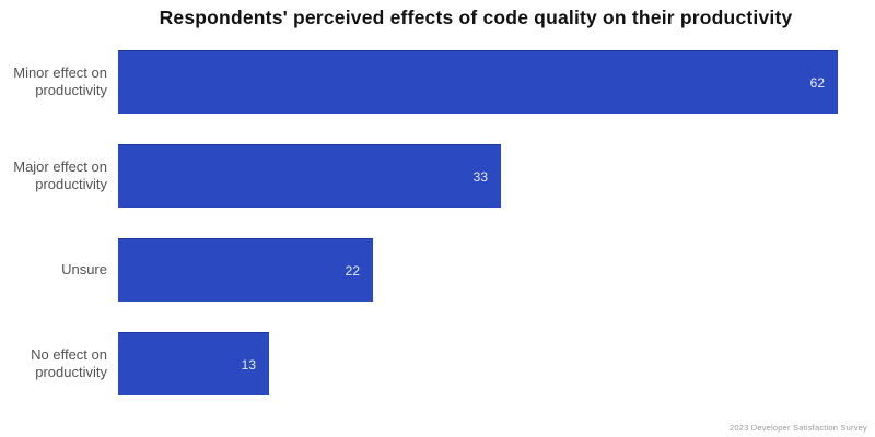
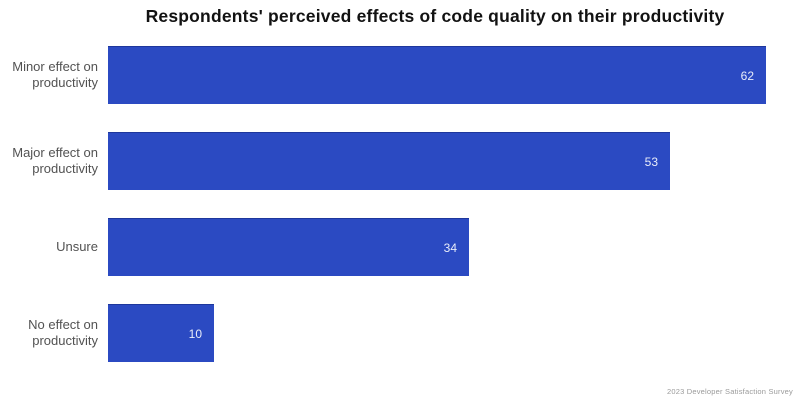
Major effect on productivity: 33 -> 53
Unsure: 22 -> 34
No effect on productivity: 13 -> 10
